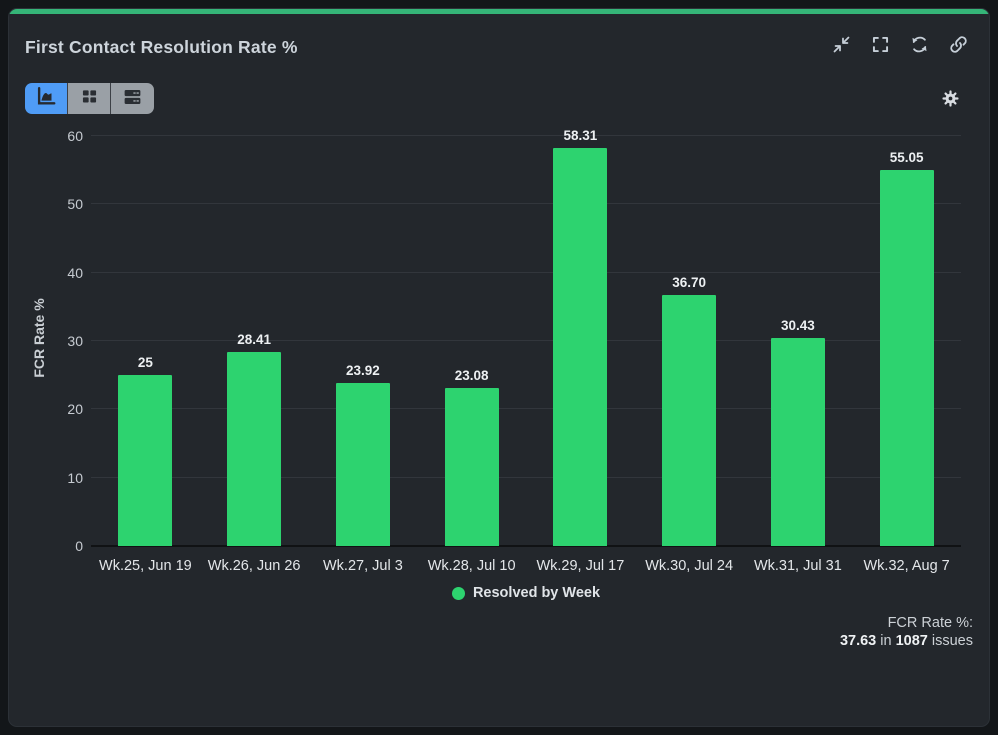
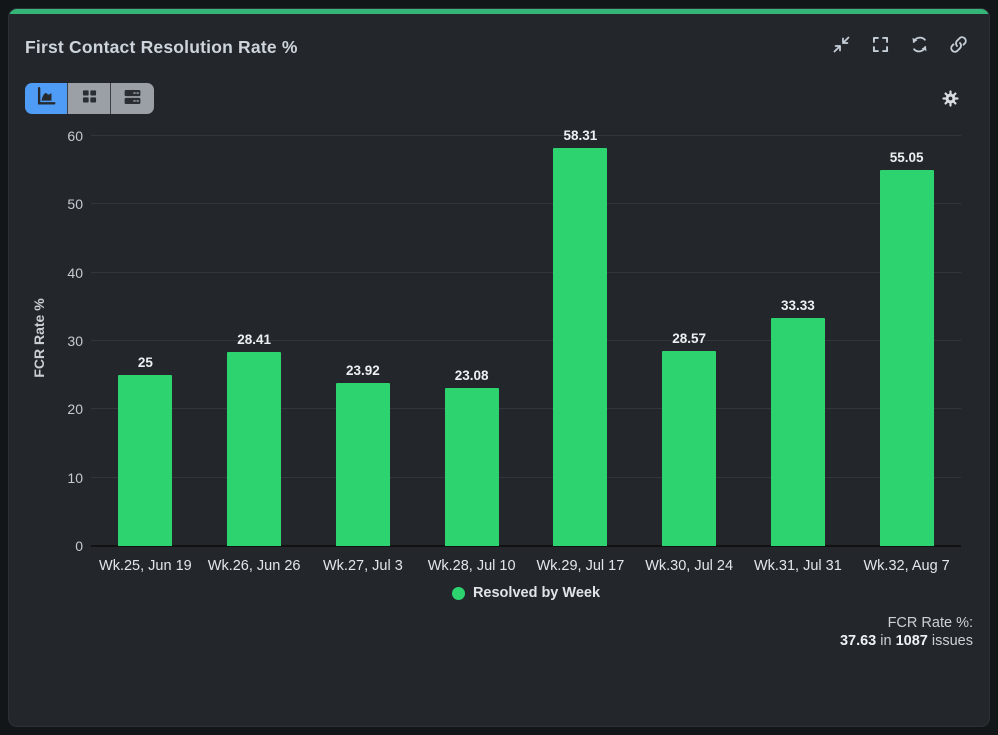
Wk.30, Jul 24: 36.70 -> 28.57
Wk.31, Jul 31: 30.43 -> 33.33
